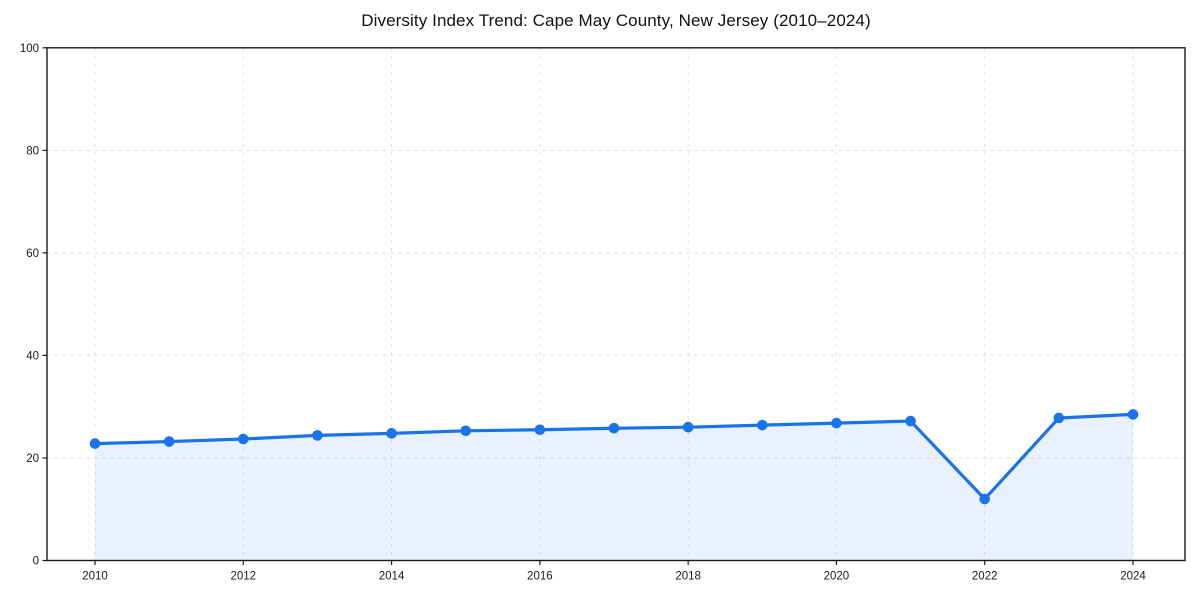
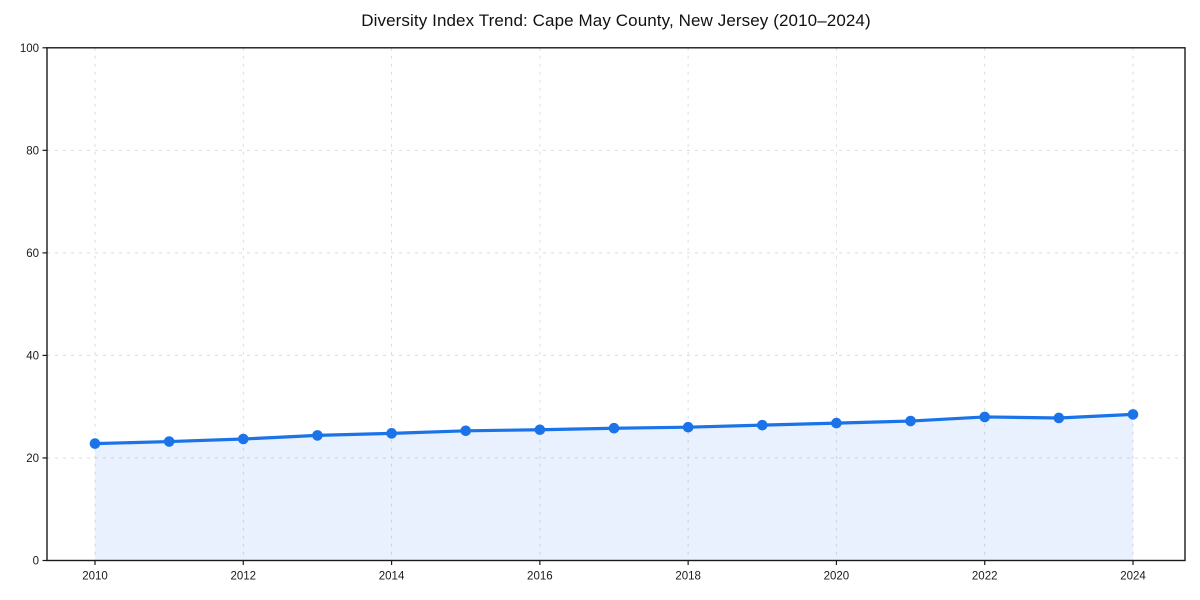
2022: 12 -> 28
